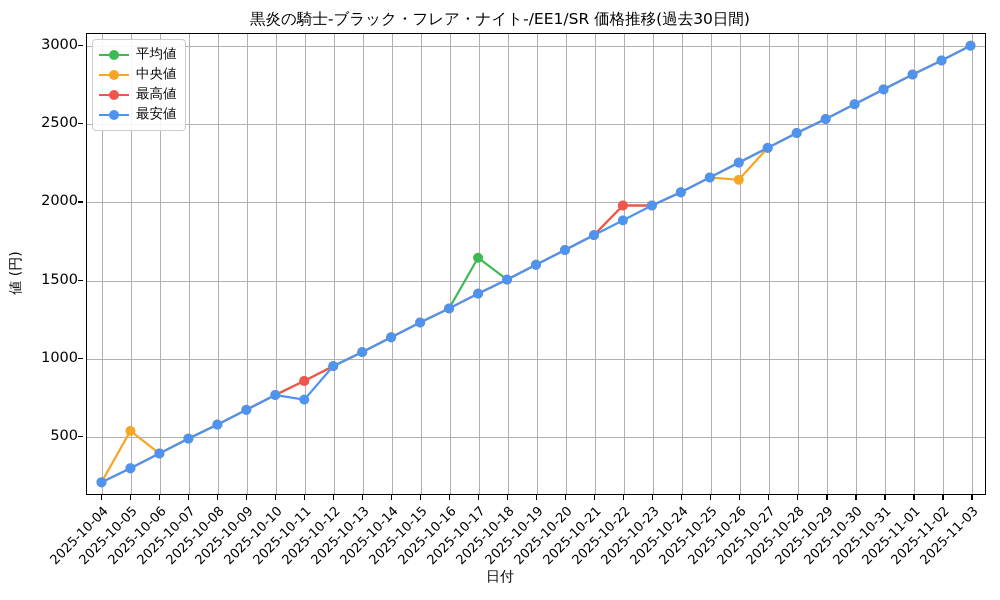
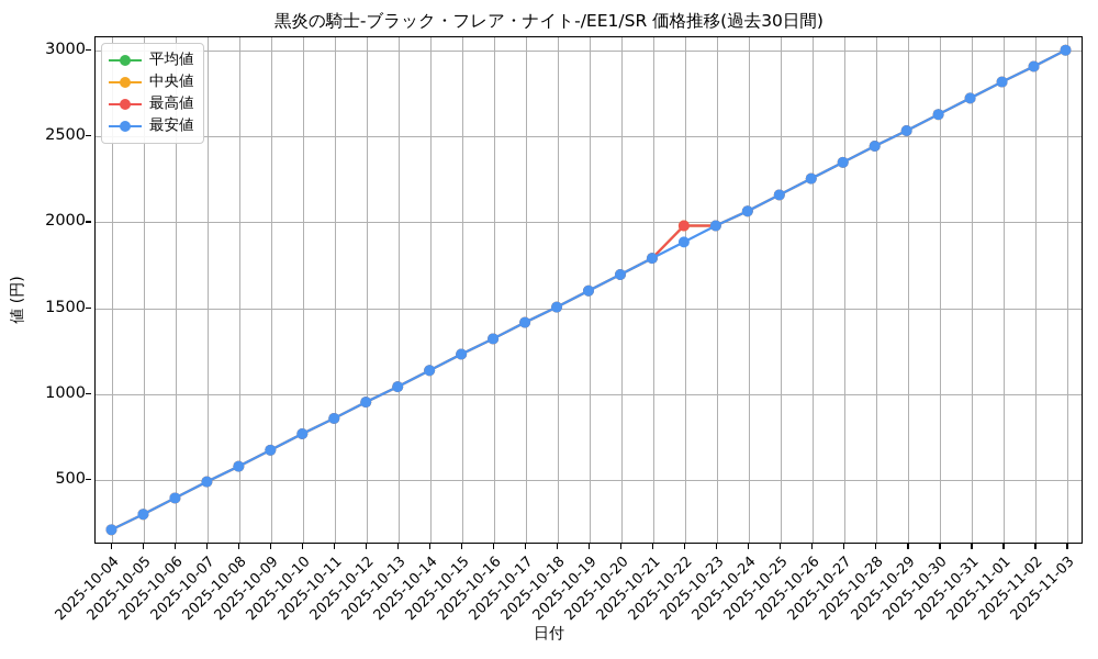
中央値/2025-10-05: 530 -> 290
最安値/2025-10-11: 730 -> 850
平均値/2025-10-17: 1640 -> 1410
中央値/2025-10-26: 2140 -> 2250
